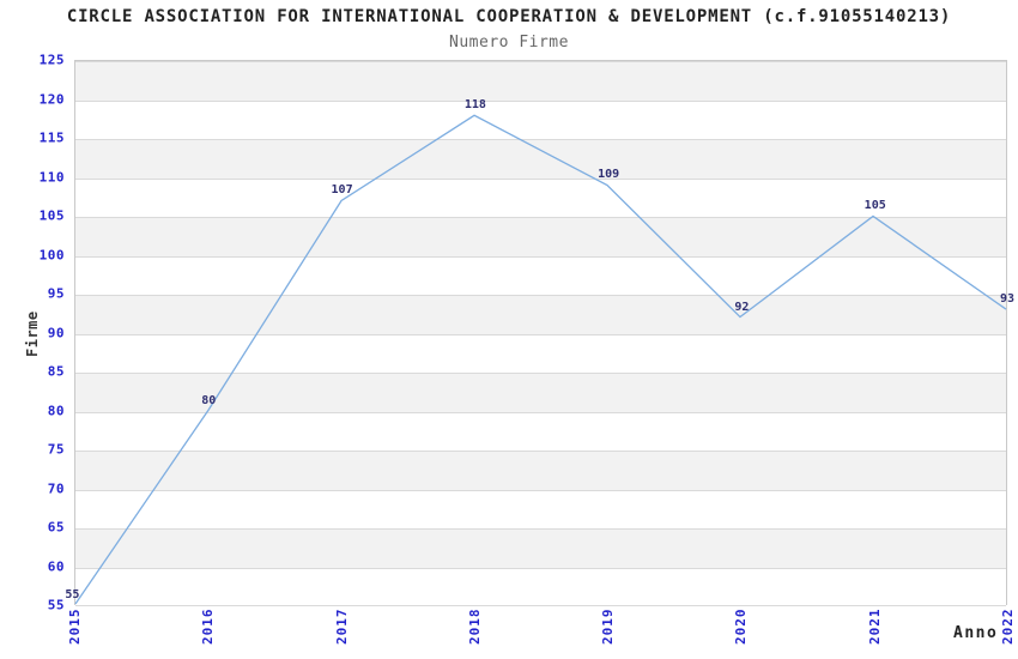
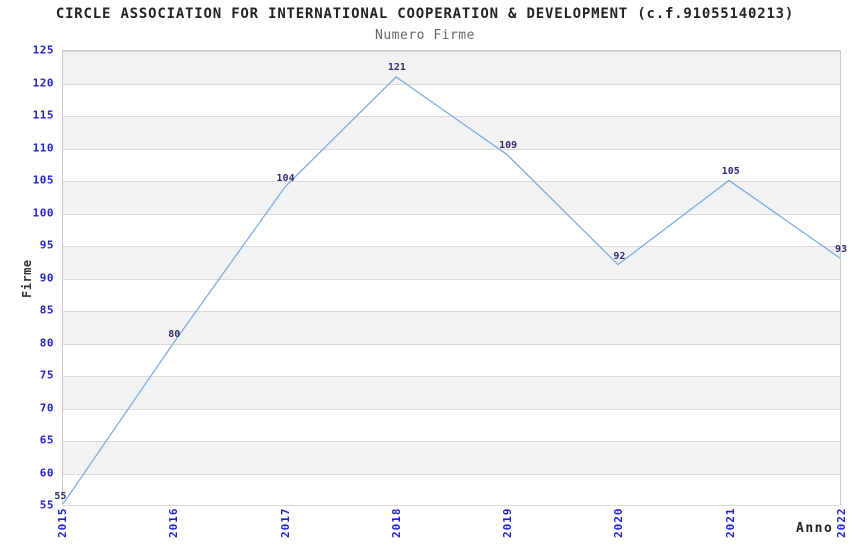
2017: 107 -> 104
2018: 118 -> 121
